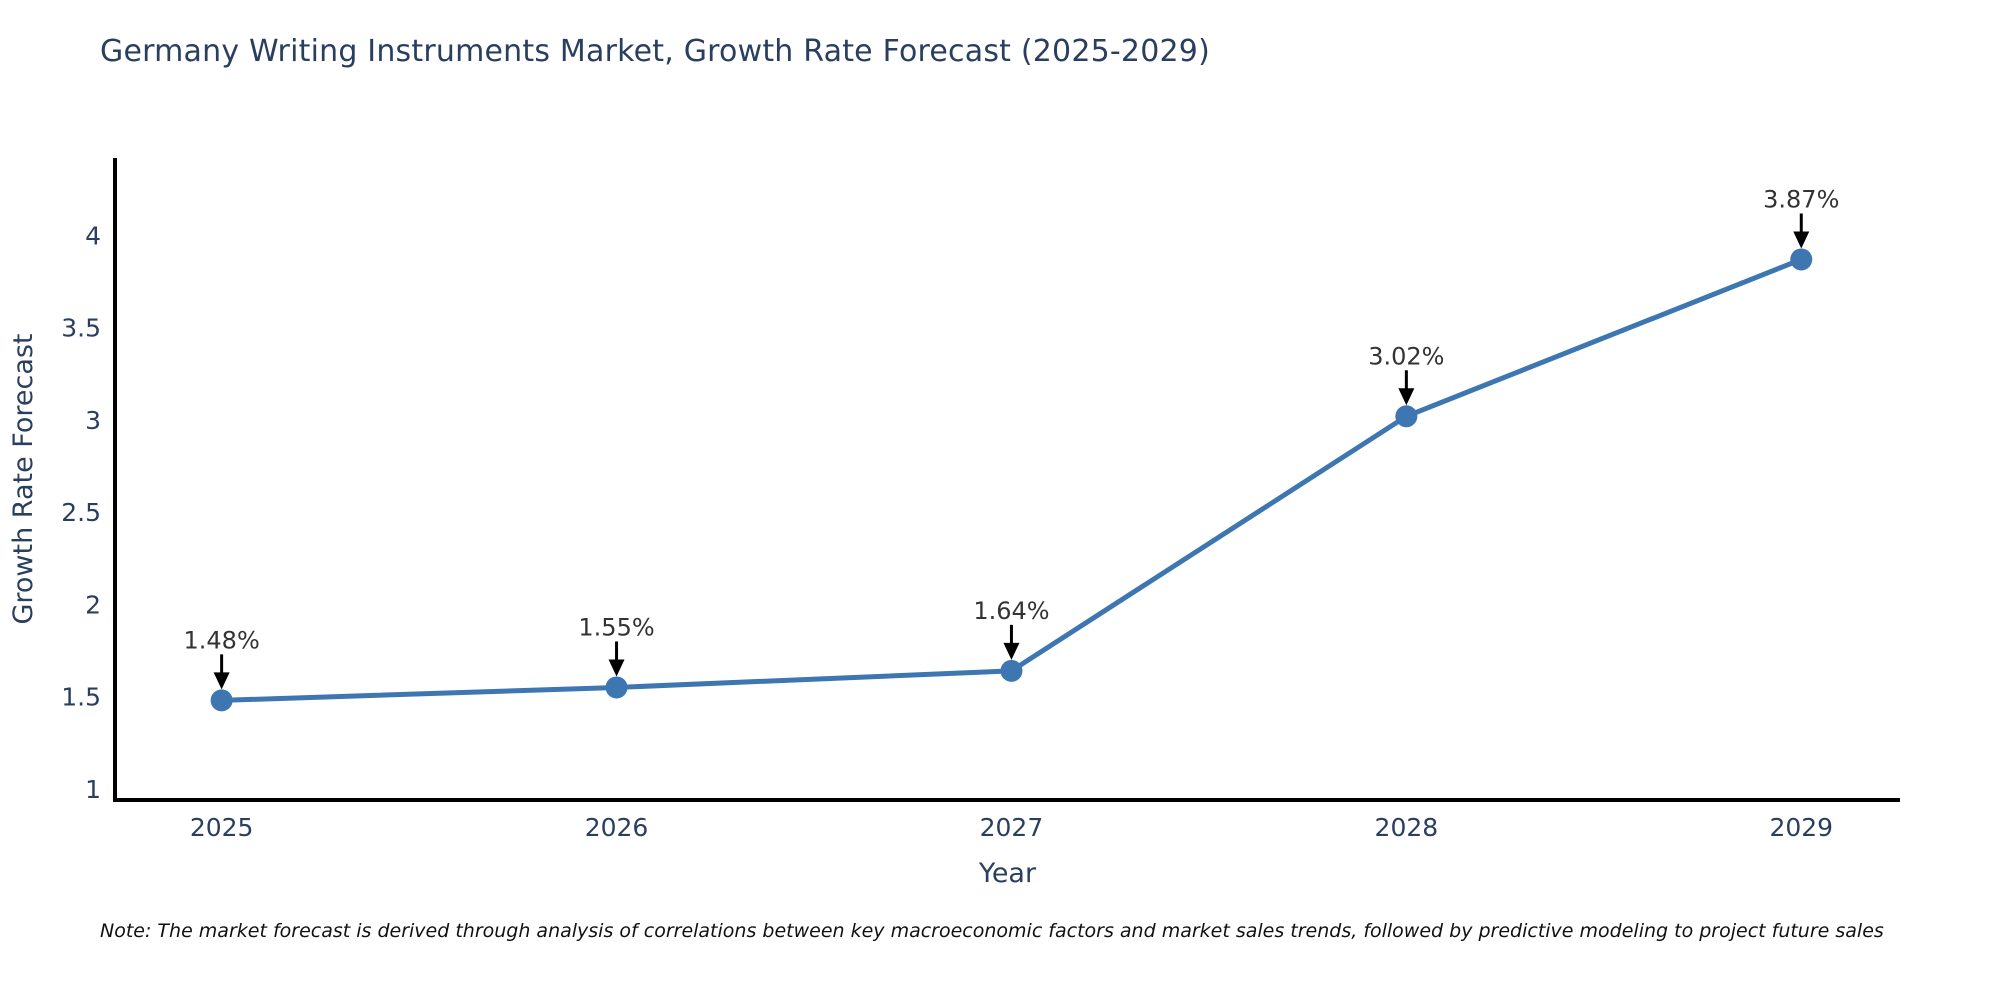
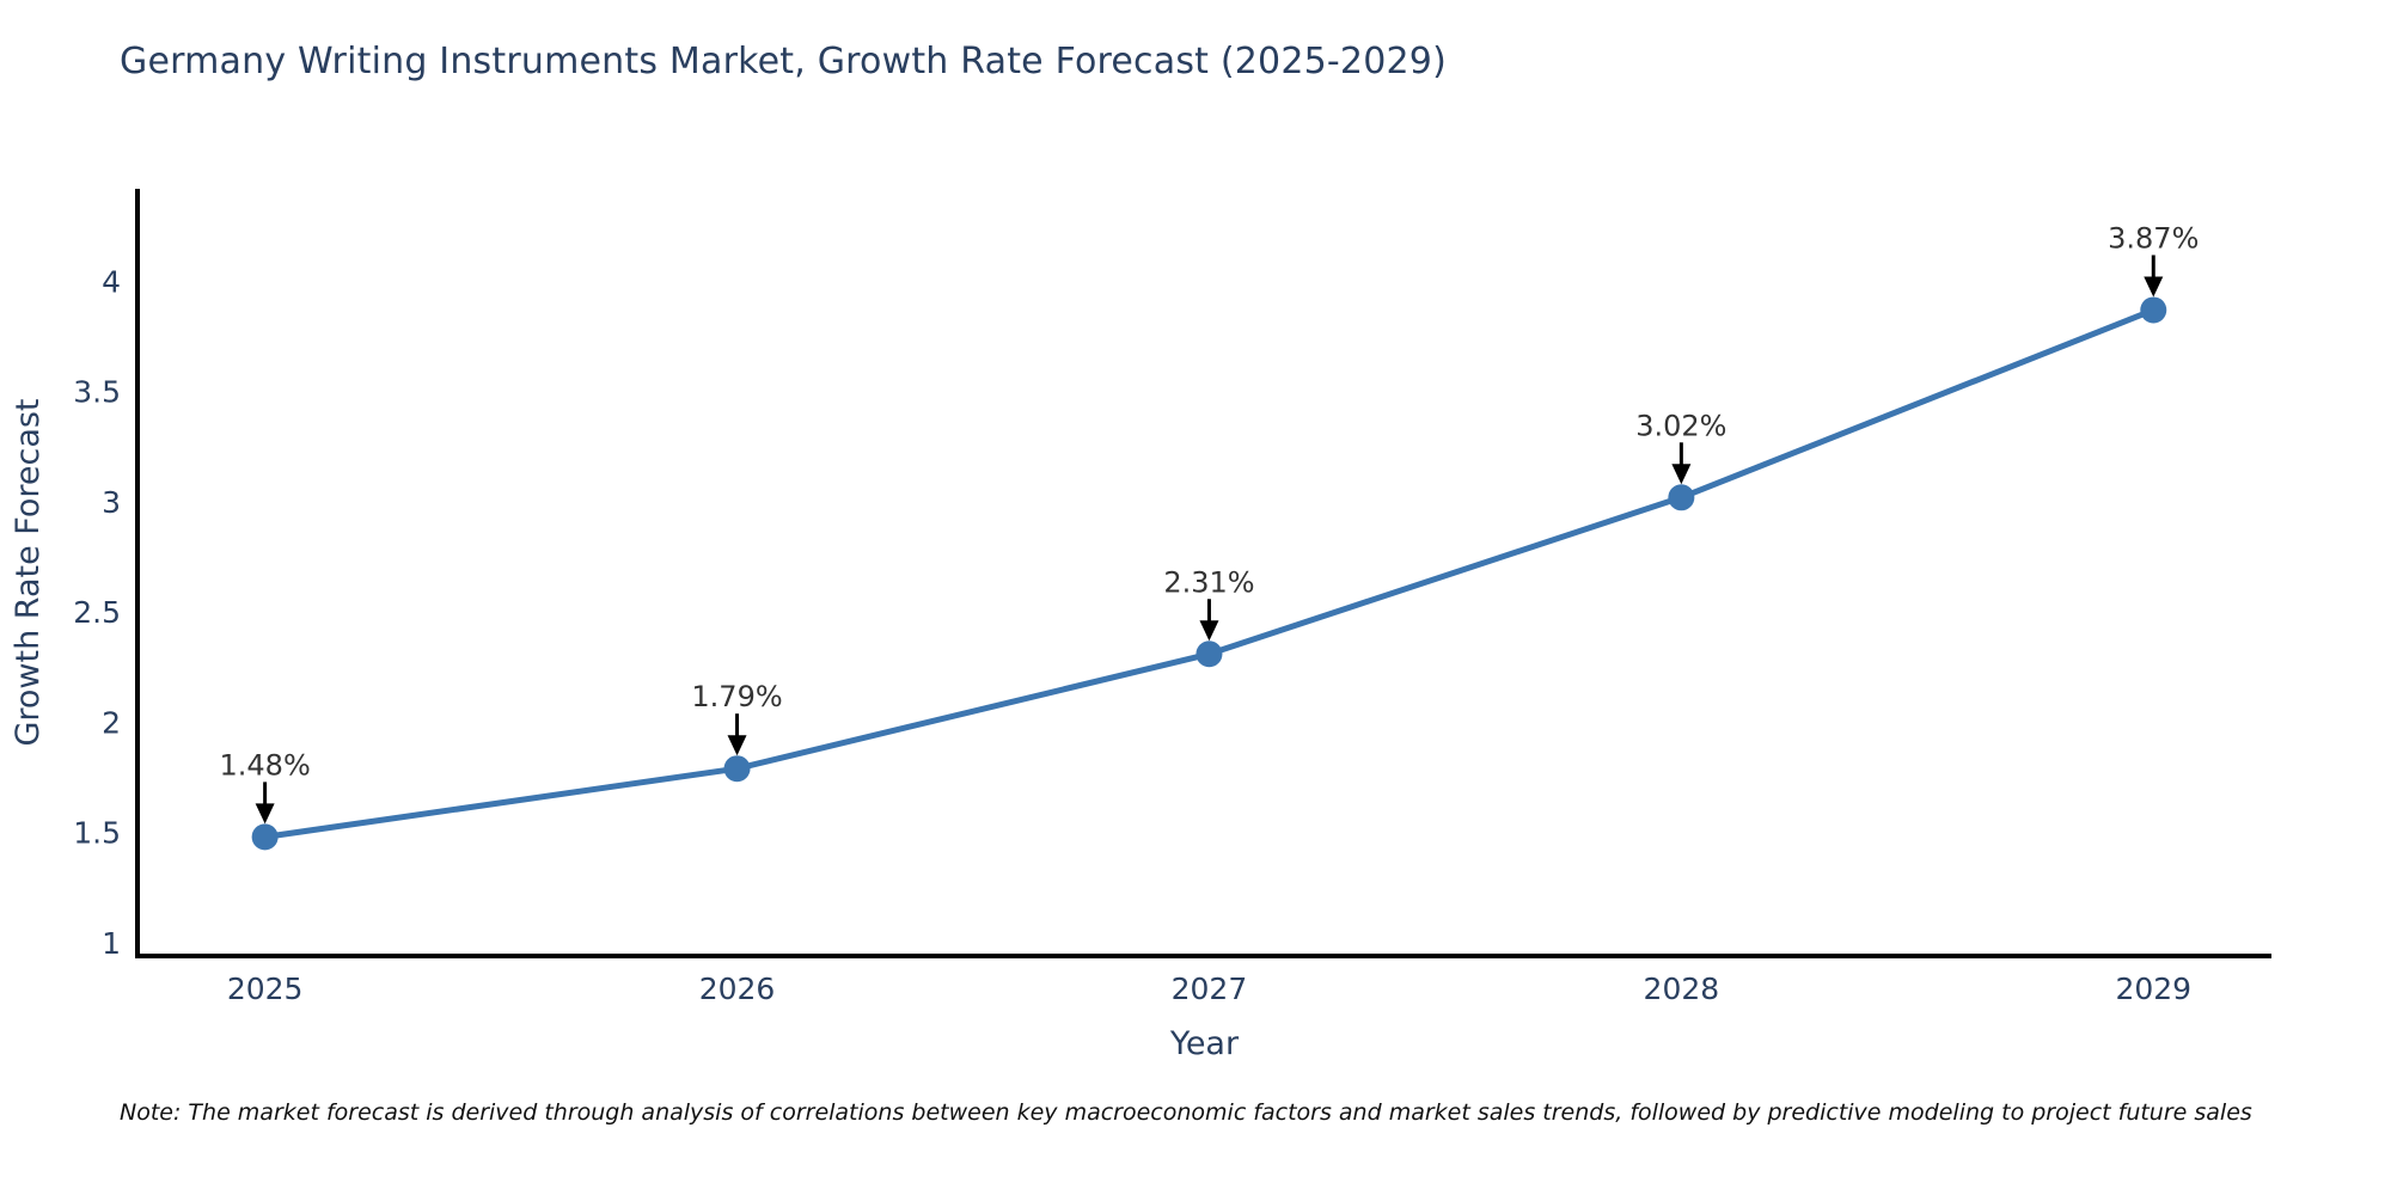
2026: 1.55% -> 1.79%
2027: 1.64% -> 2.31%
